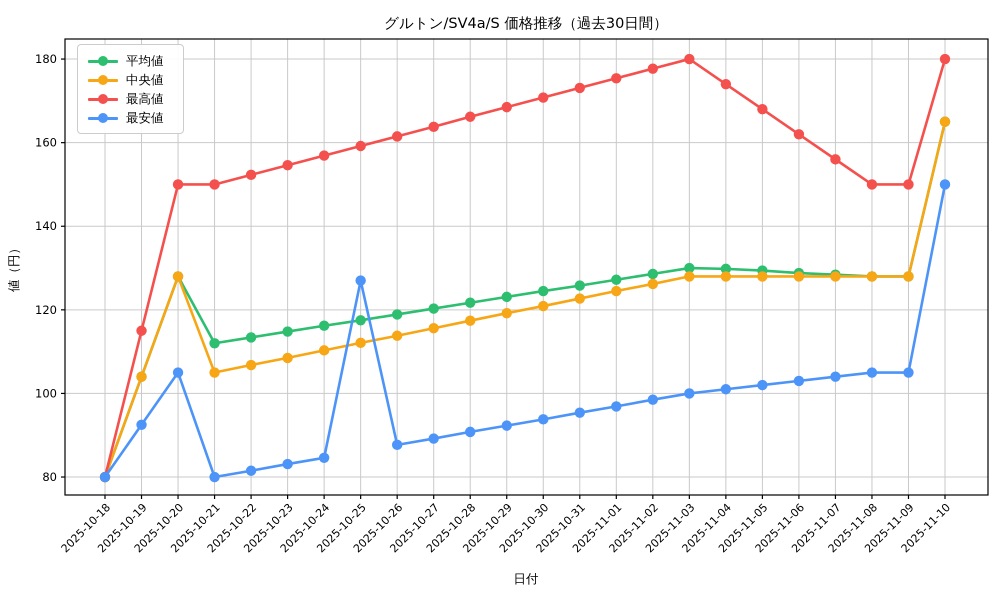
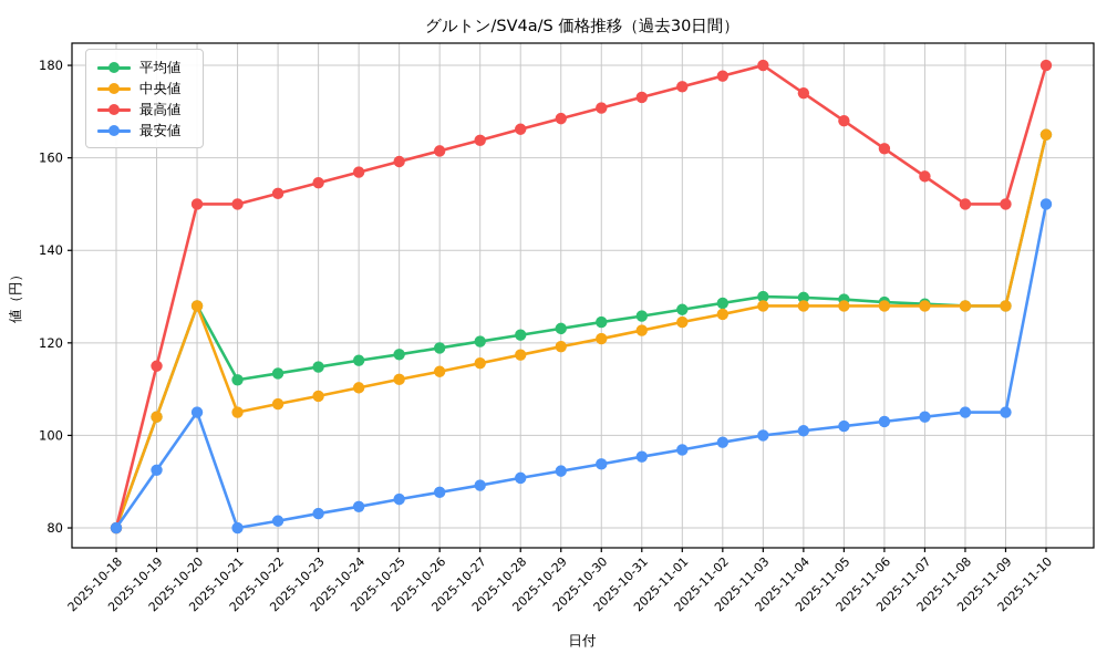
最安値/2025-10-25: 127 -> 86
